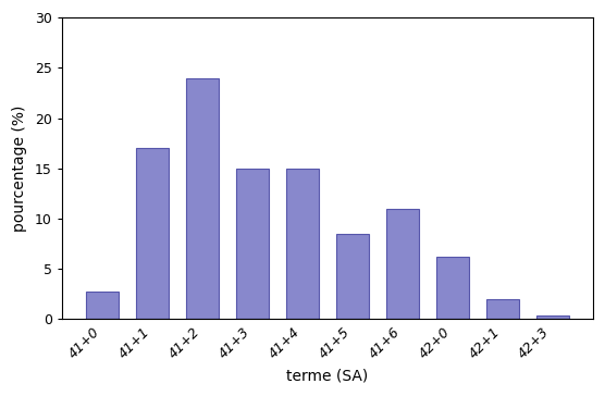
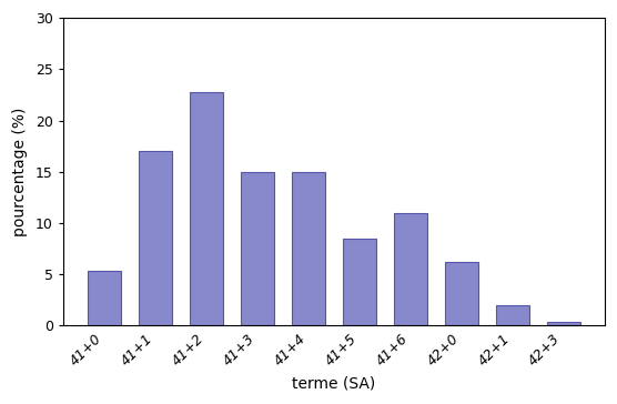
41+0: 2.8 -> 5.4
41+2: 24.0 -> 22.8
